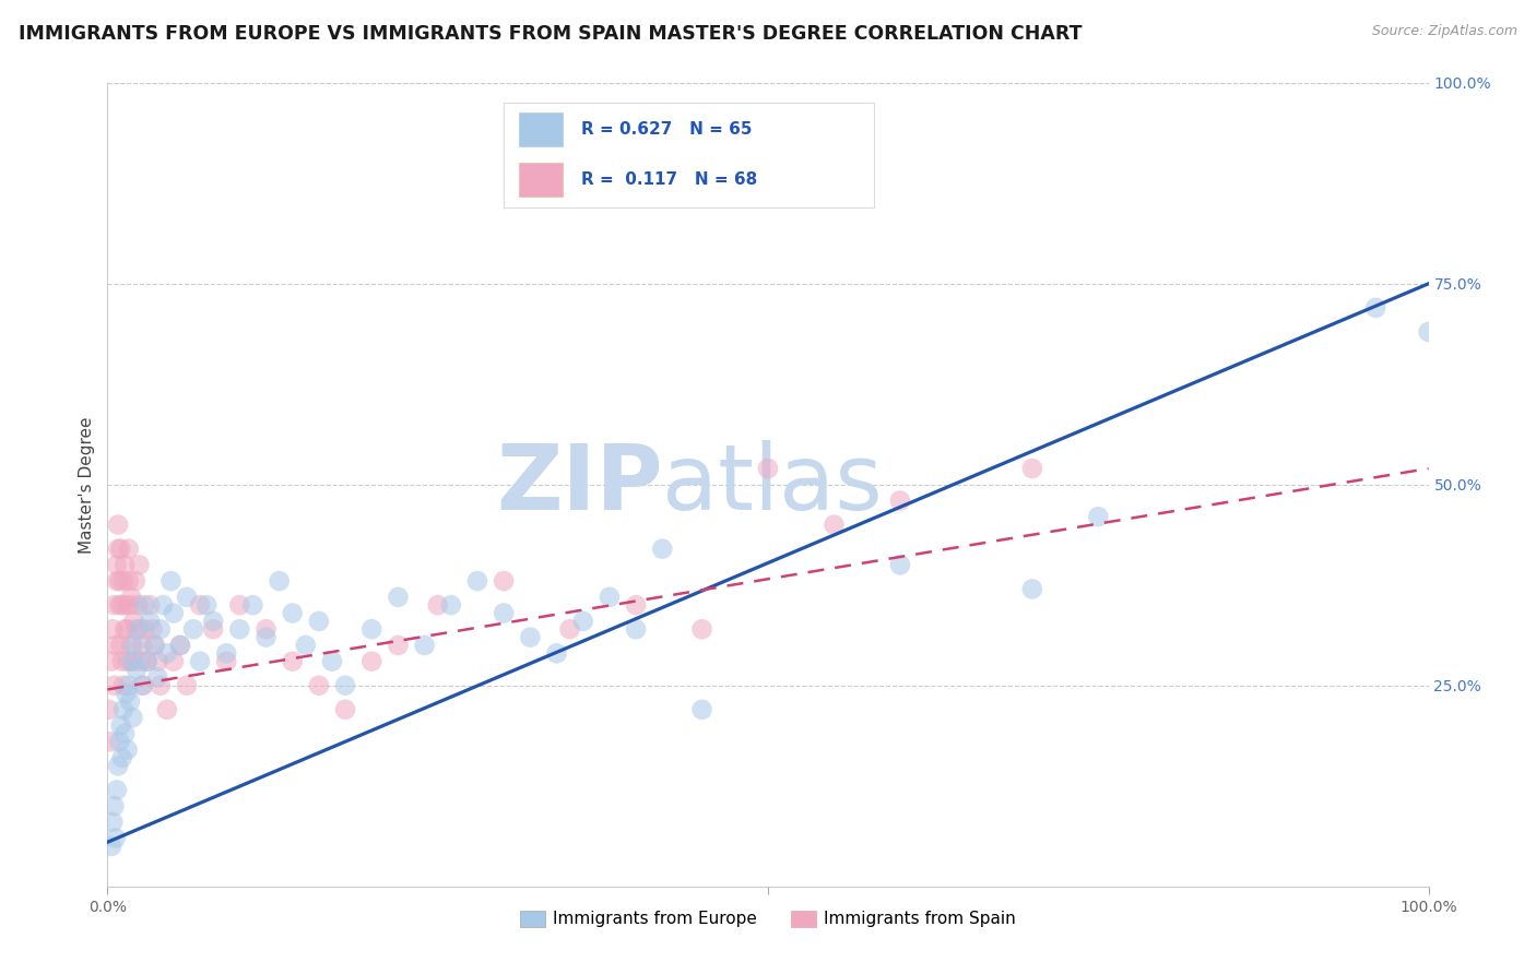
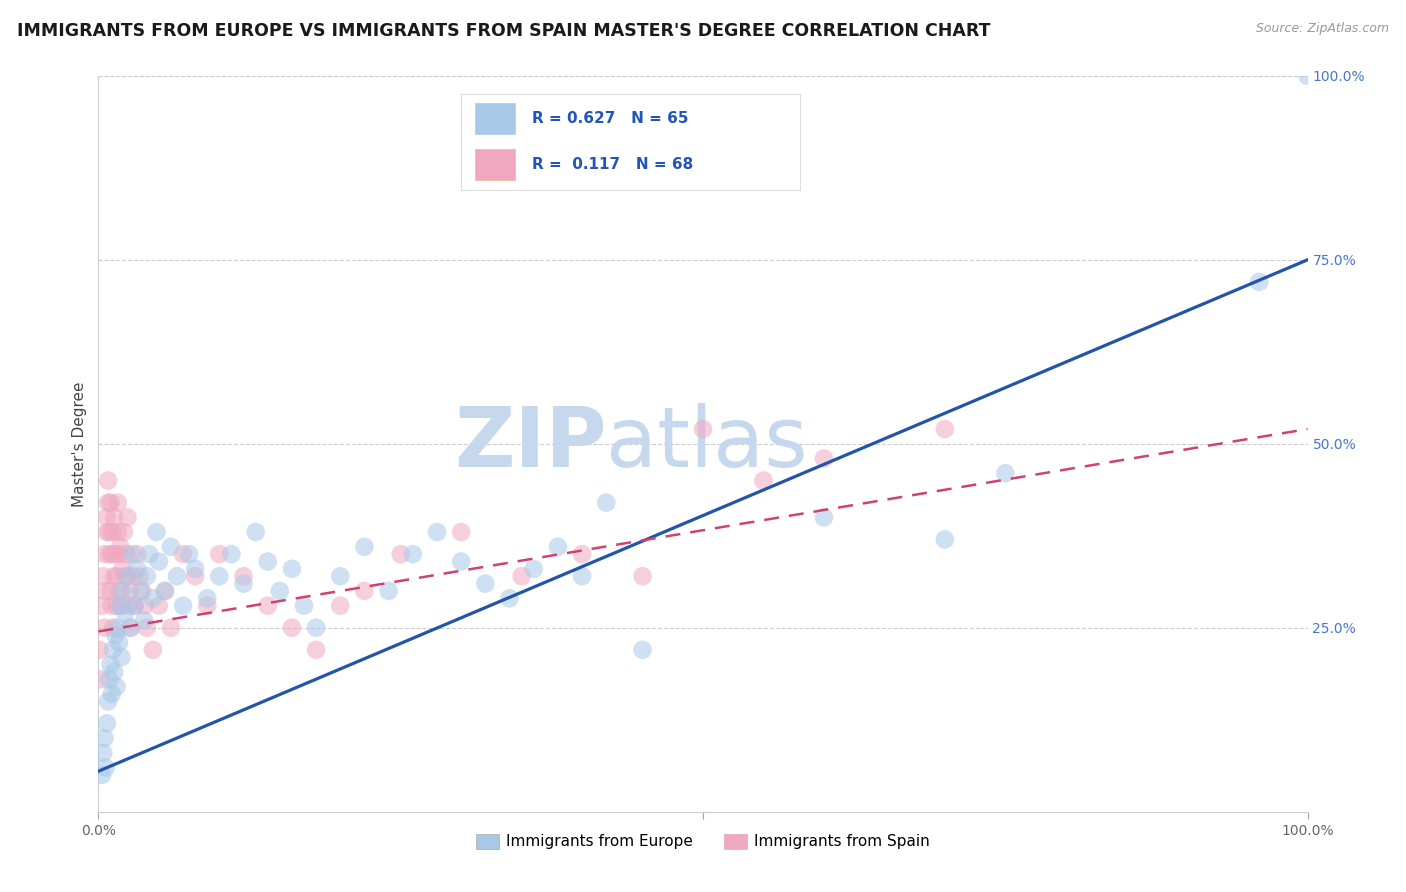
Immigrants from Europe/100.0%: 69% -> 100%
